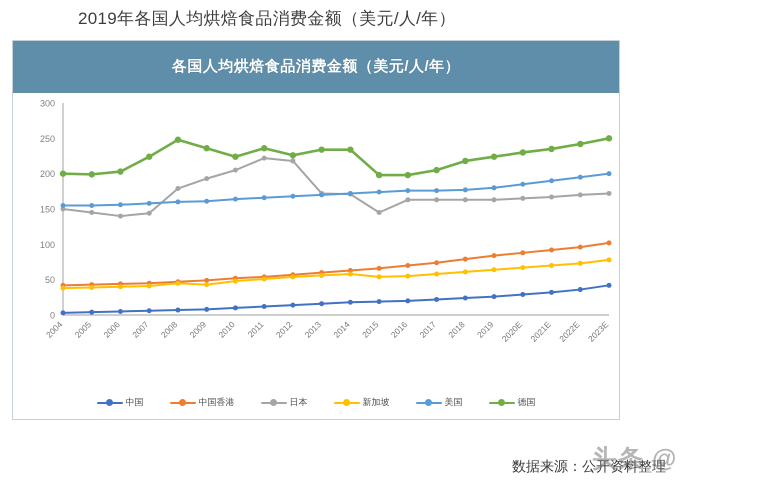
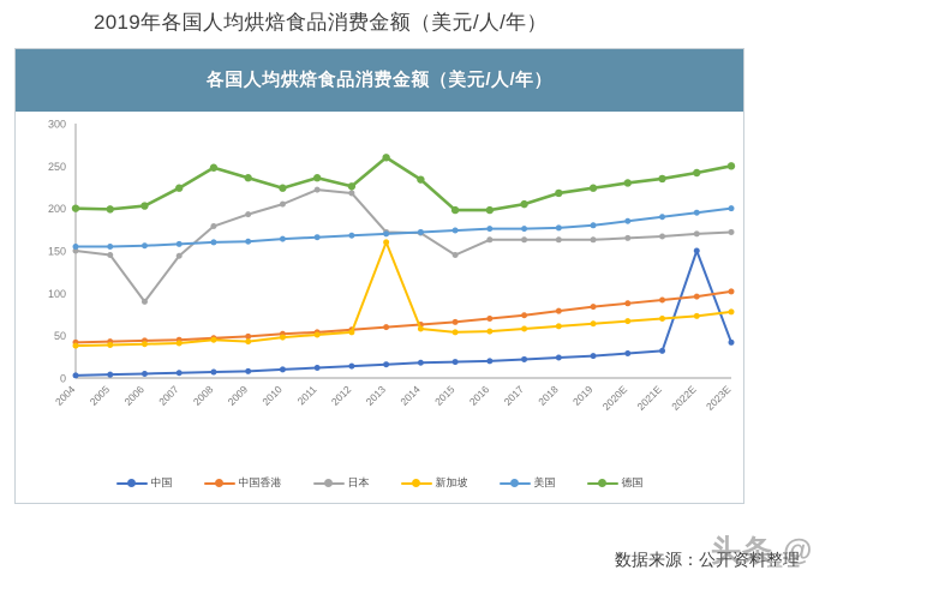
日本/2006: 140 -> 90
新加坡/2013: 60 -> 160
德国/2013: 230 -> 260
中国/2022E: 40 -> 150
